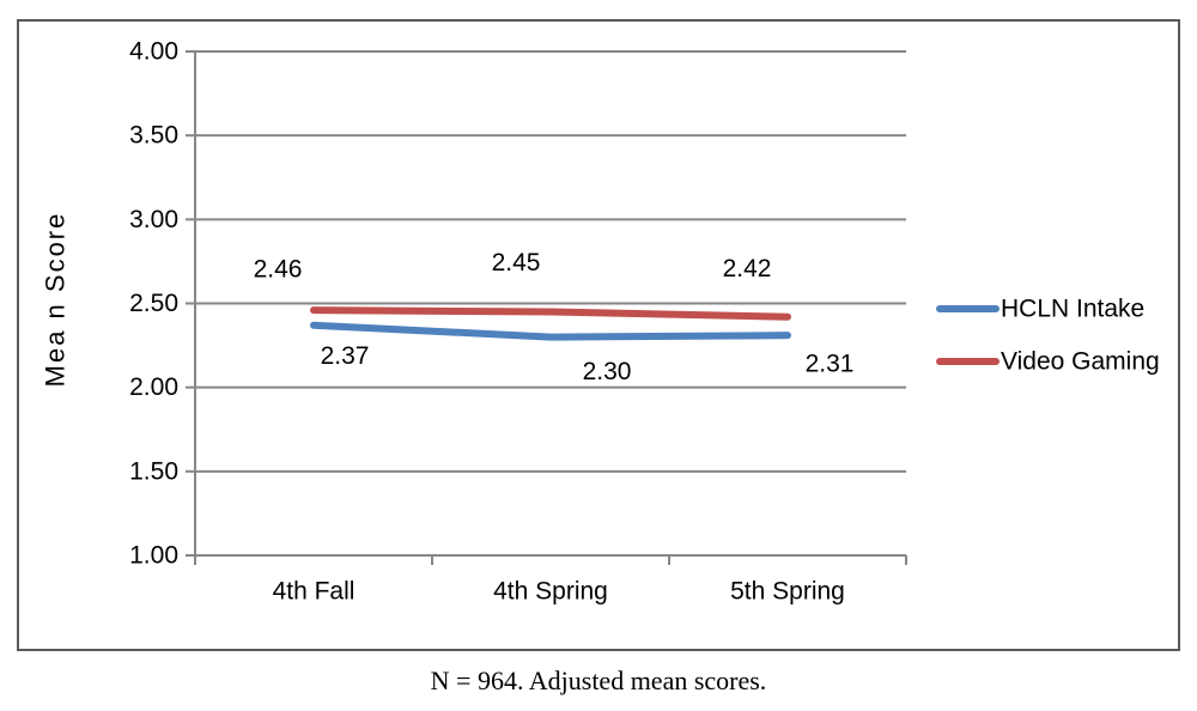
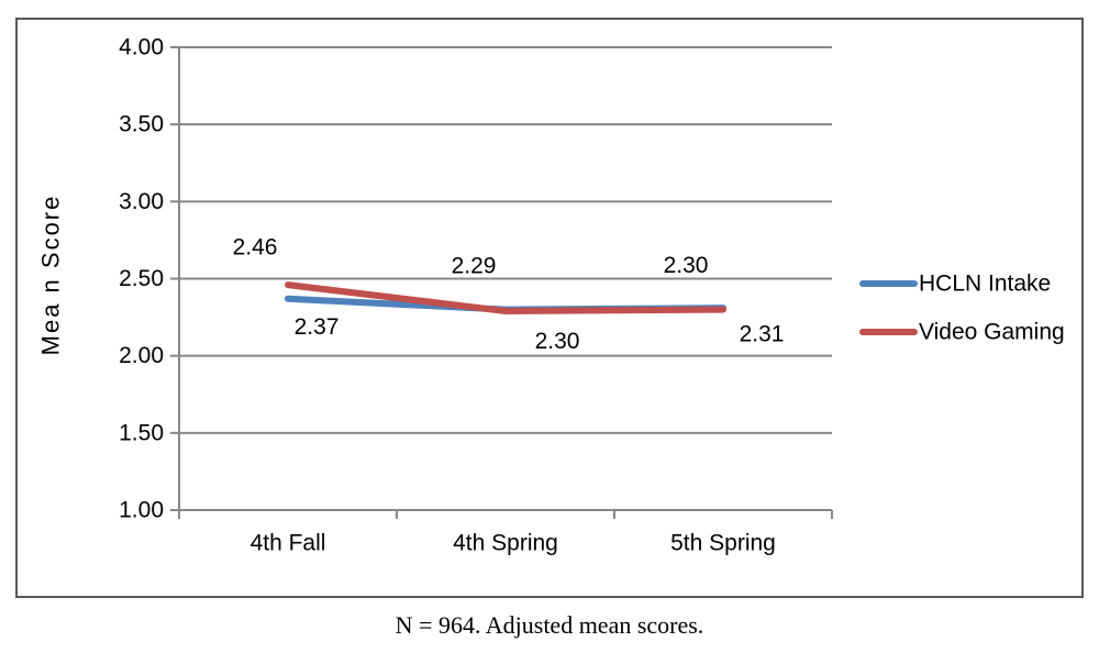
Video Gaming/4th Spring: 2.45 -> 2.29
Video Gaming/5th Spring: 2.42 -> 2.30
